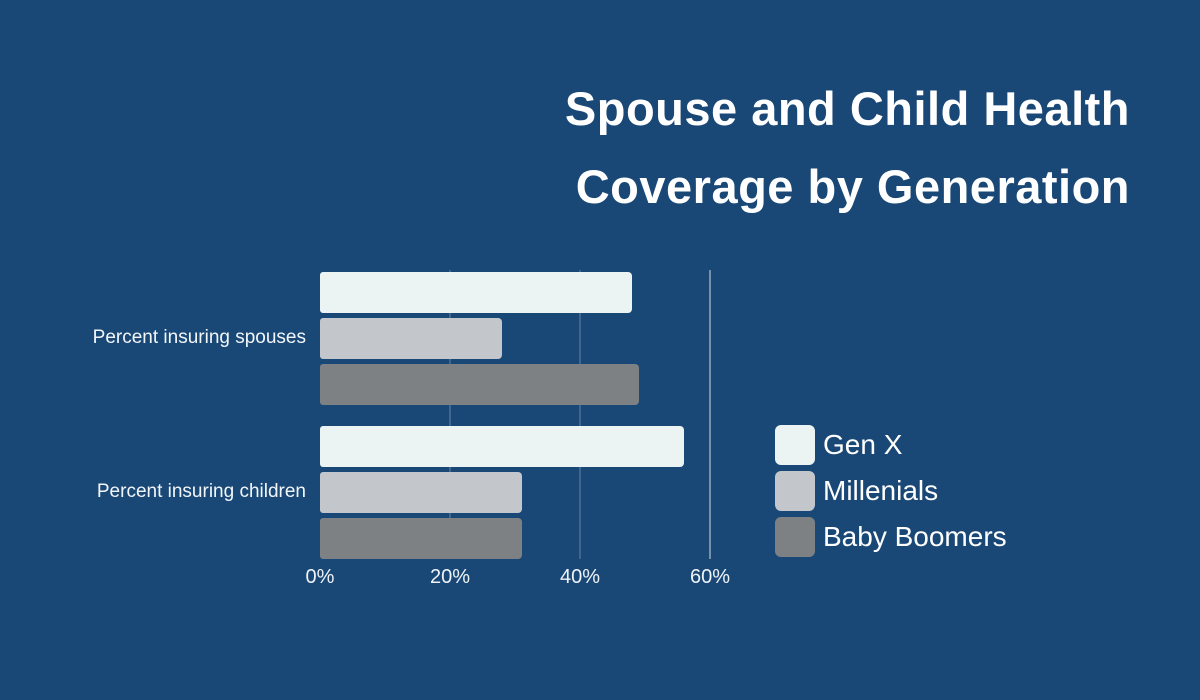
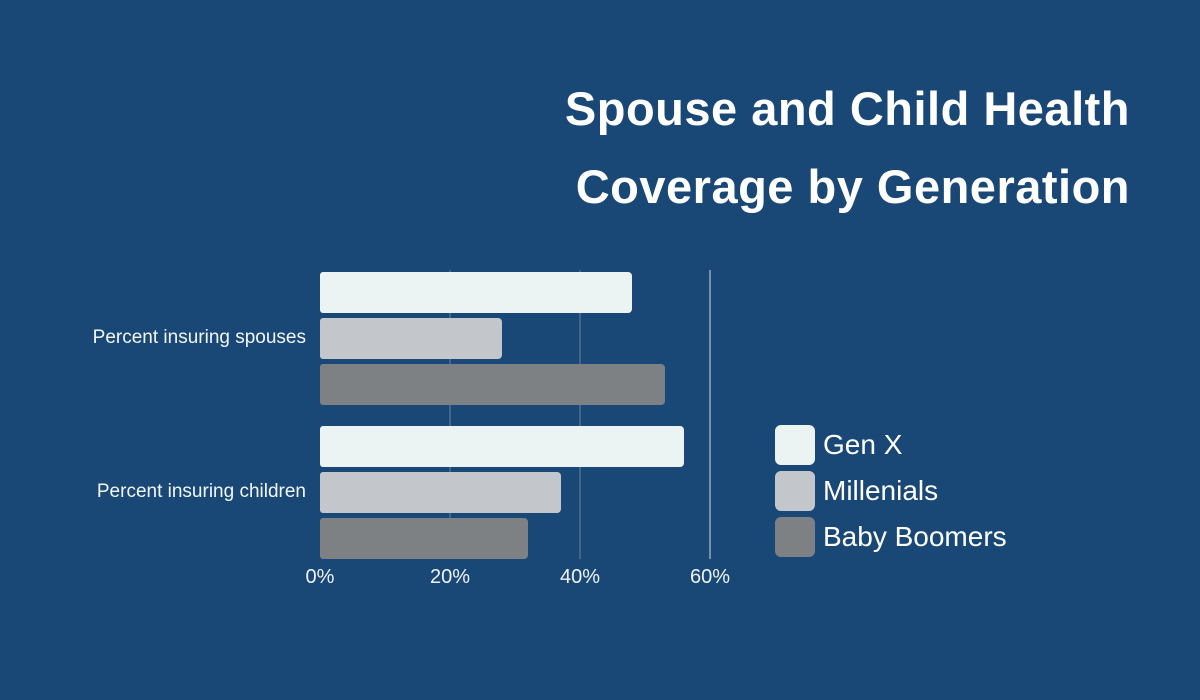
Baby Boomers/Percent insuring spouses: 49% -> 53%
Millenials/Percent insuring children: 31% -> 37%
Baby Boomers/Percent insuring children: 31% -> 32%
